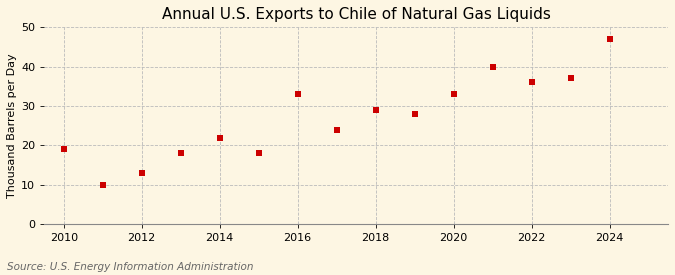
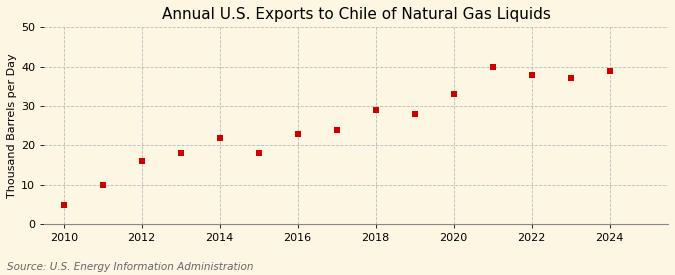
2010: 19 -> 5
2012: 13 -> 16
2016: 33 -> 23
2022: 36 -> 38
2024: 47 -> 39
